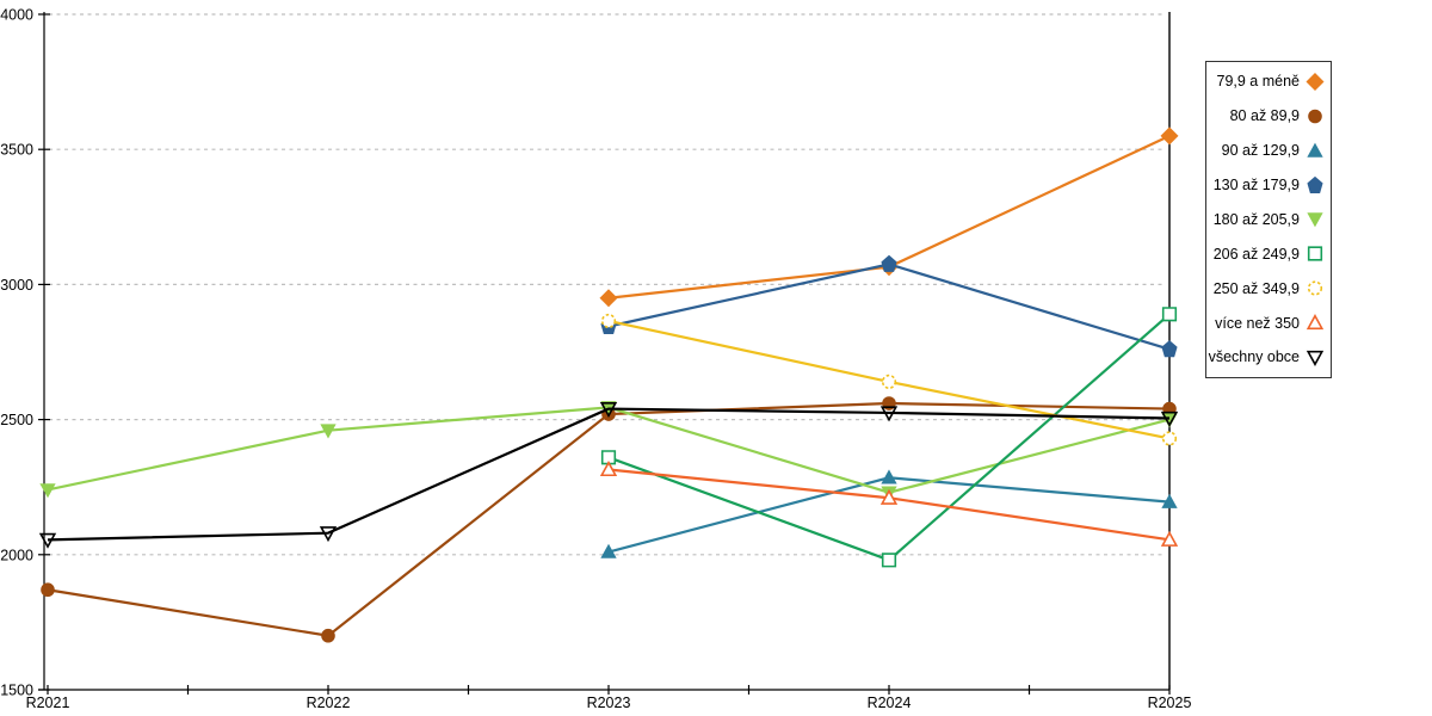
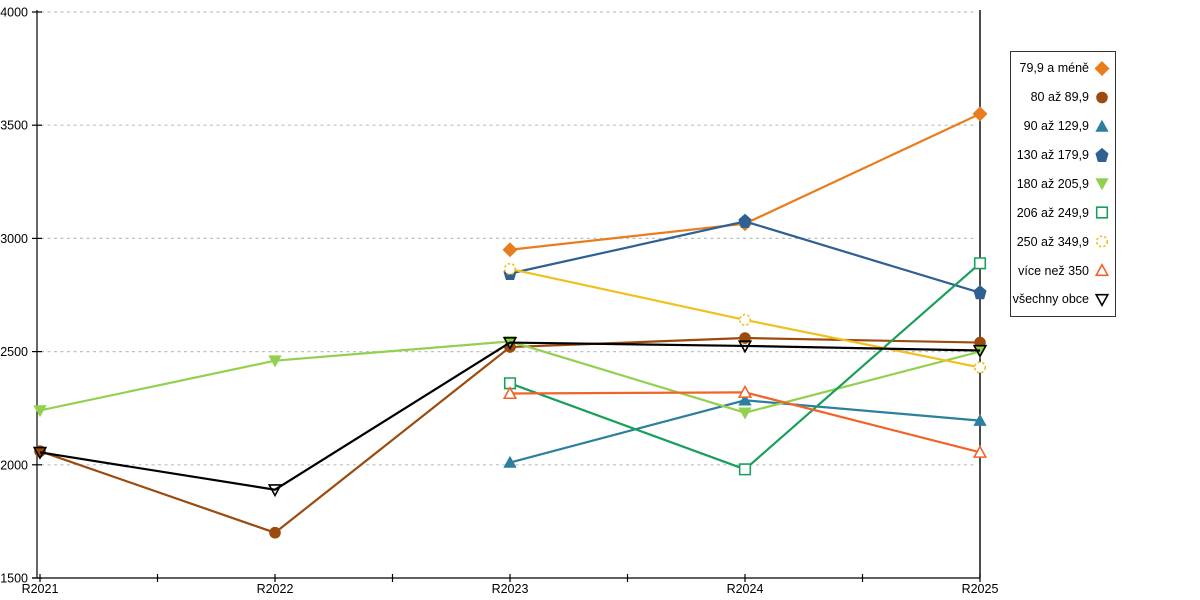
80 až 89,9/R2021: 1870 -> 2060
všechny obce/R2022: 2080 -> 1890
více než 350/R2024: 2210 -> 2320
